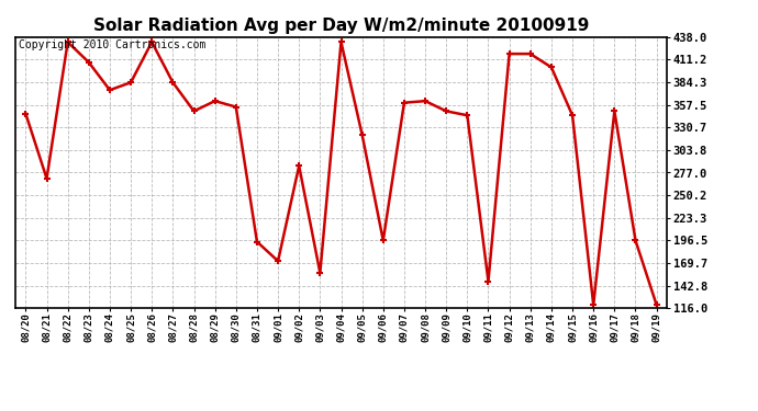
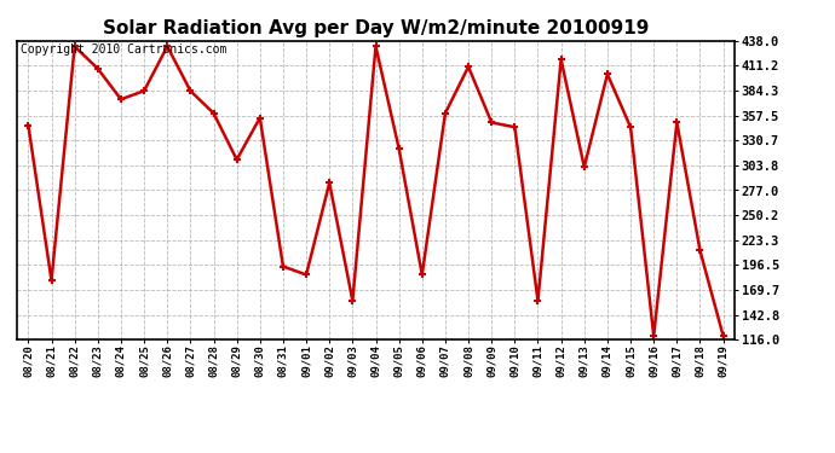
08/21: 270 -> 180
08/28: 350 -> 360
08/29: 362 -> 310
09/01: 172 -> 186
09/06: 196 -> 186
09/08: 362 -> 410
09/11: 148 -> 158
09/13: 418 -> 302
09/18: 196 -> 212
